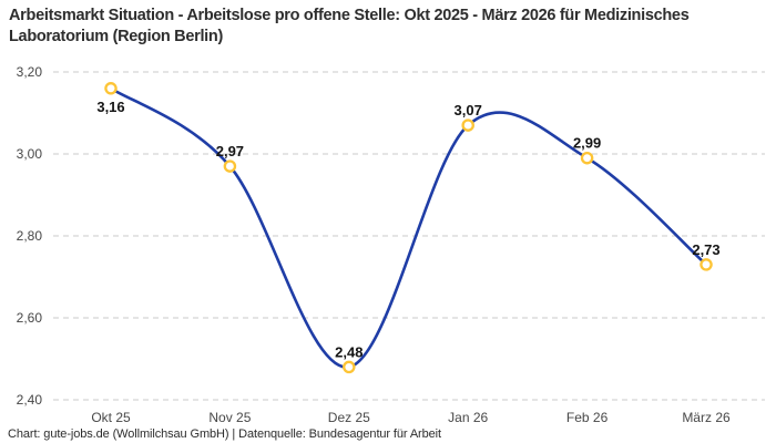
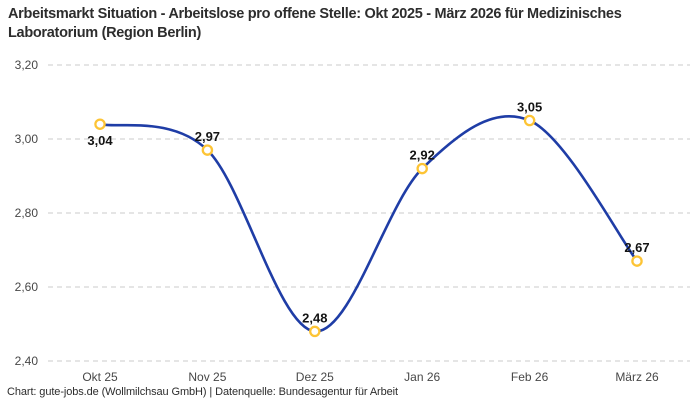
Okt 25: 3,16 -> 3,04
Jan 26: 3,07 -> 2,92
Feb 26: 2,99 -> 3,05
März 26: 2,73 -> 2,67
